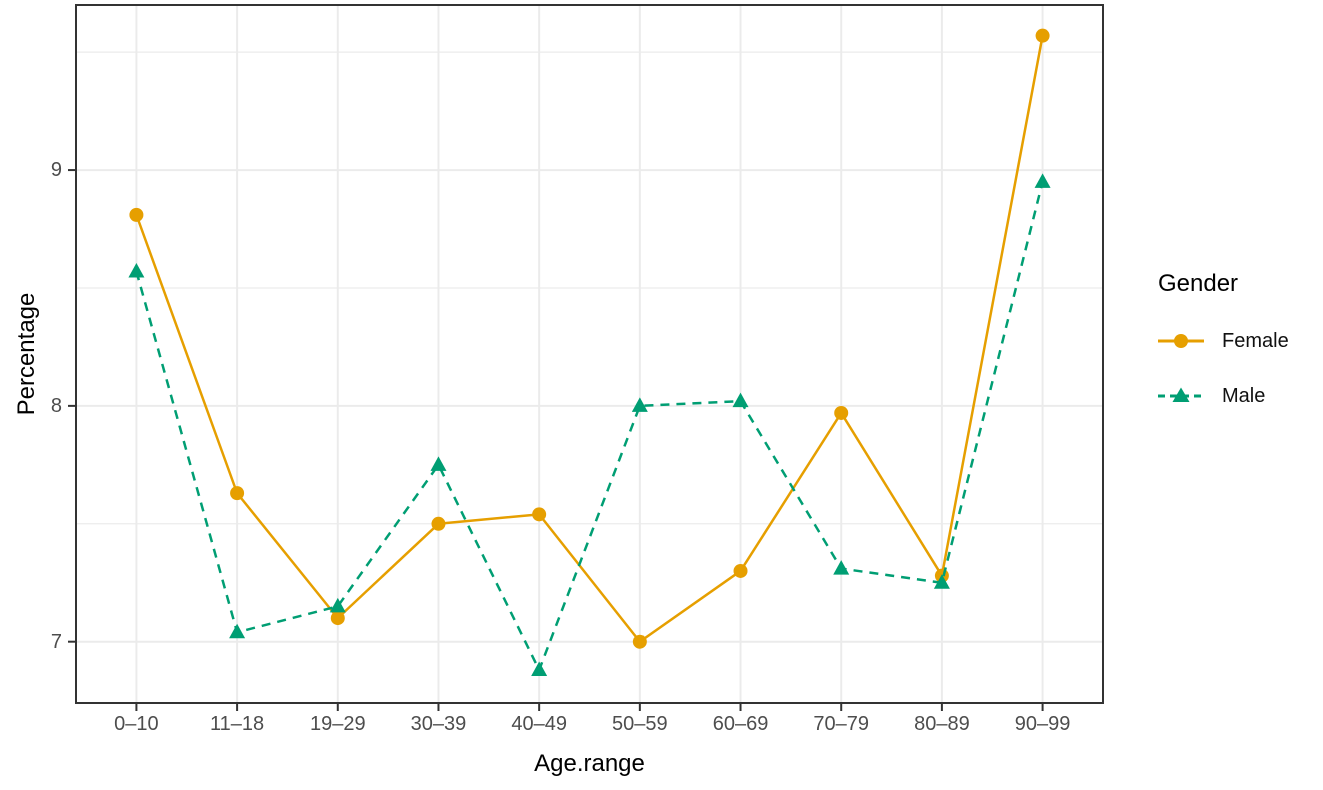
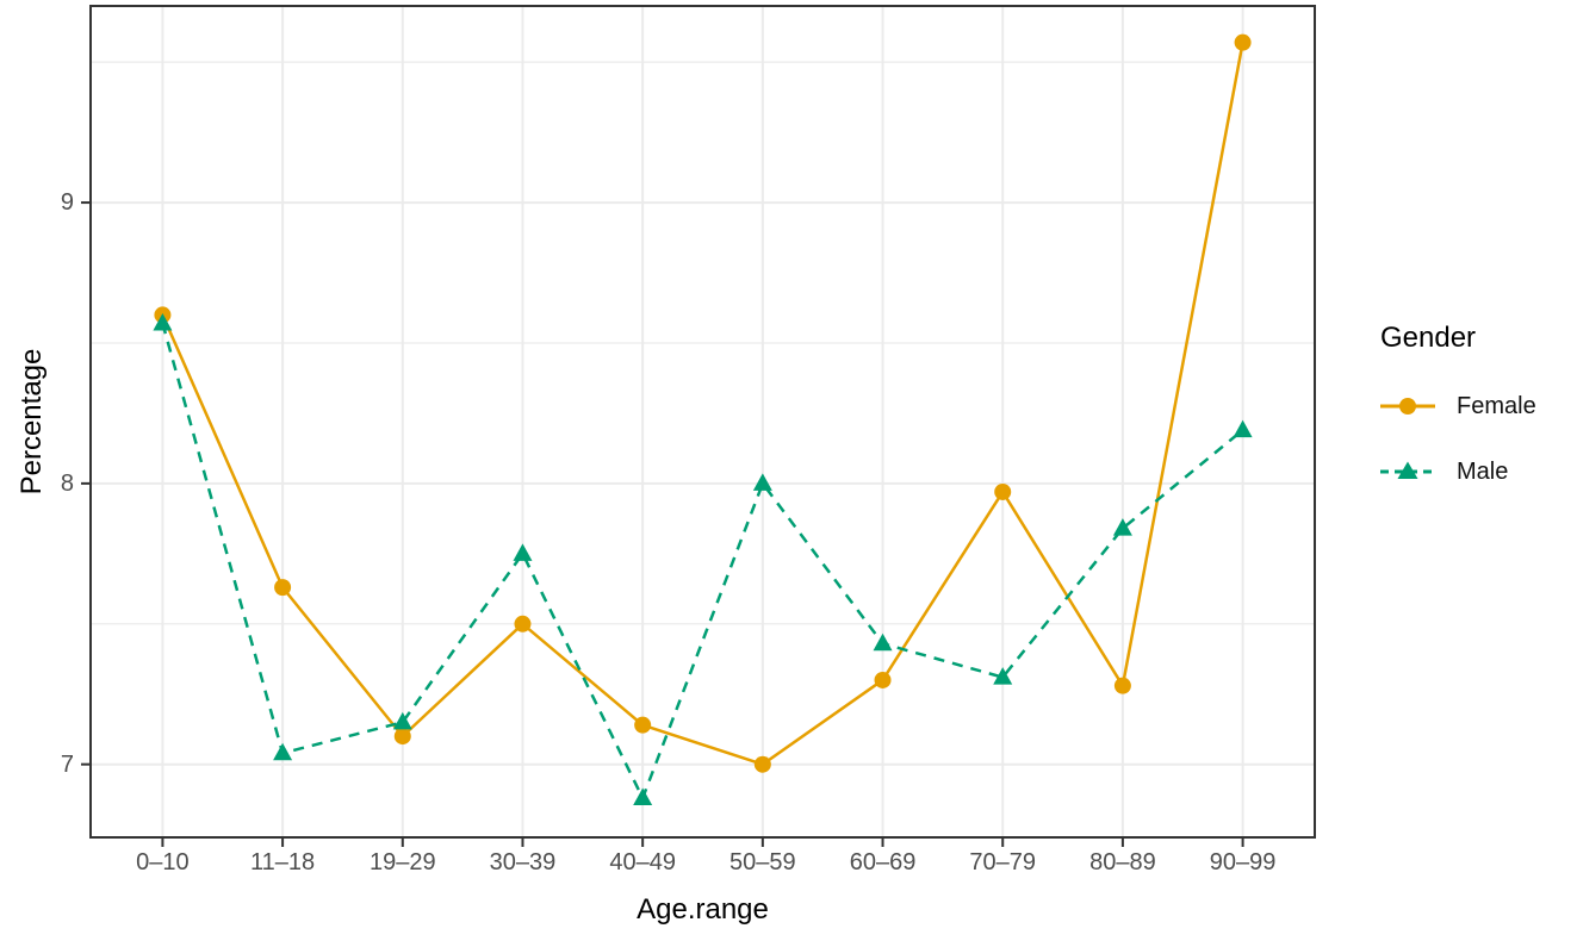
Female/0–10: 8.81 -> 8.60
Female/40–49: 7.54 -> 7.14
Male/60–69: 8.02 -> 7.43
Male/80–89: 7.25 -> 7.84
Male/90–99: 8.95 -> 8.19
